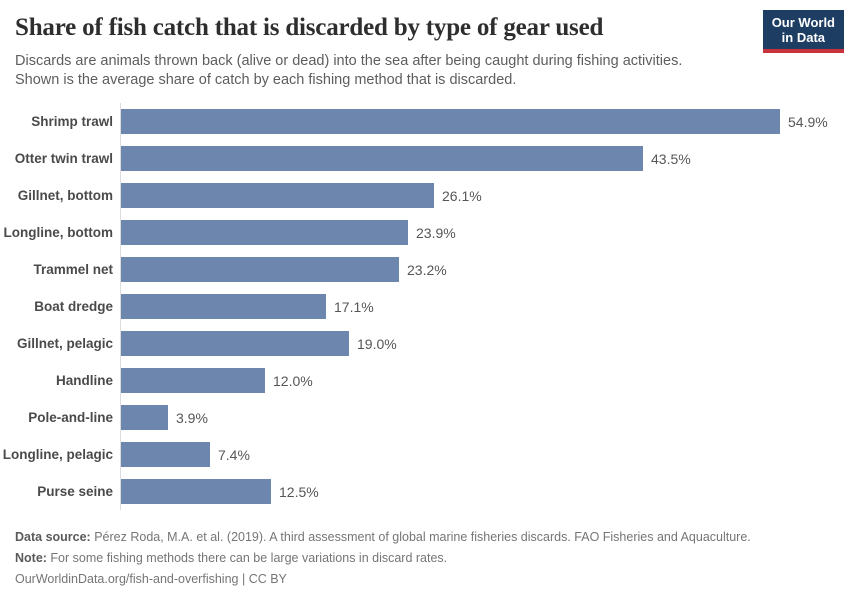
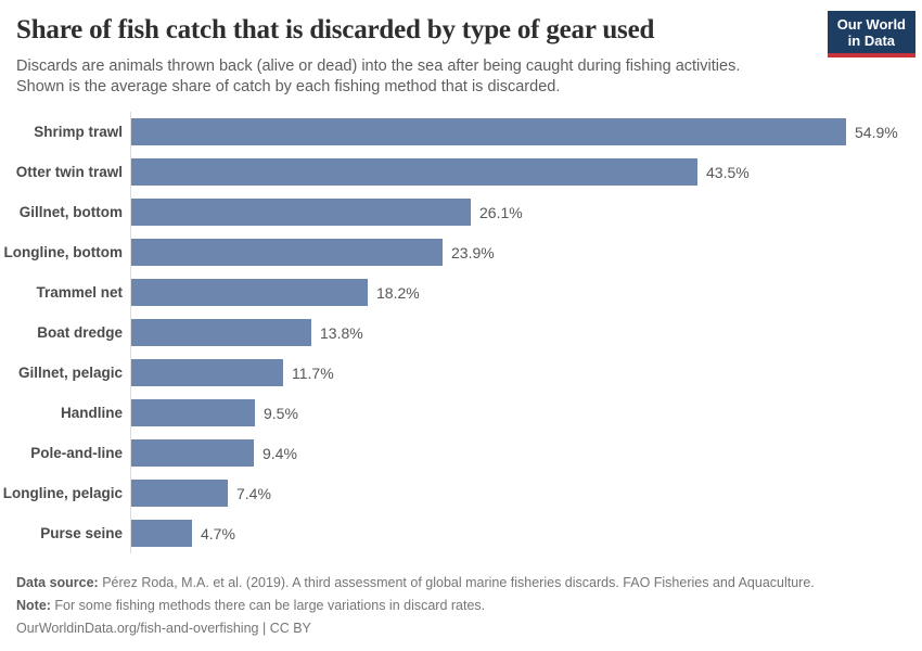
Trammel net: 23.2% -> 18.2%
Boat dredge: 17.1% -> 13.8%
Gillnet, pelagic: 19.0% -> 11.7%
Handline: 12.0% -> 9.5%
Pole-and-line: 3.9% -> 9.4%
Purse seine: 12.5% -> 4.7%
